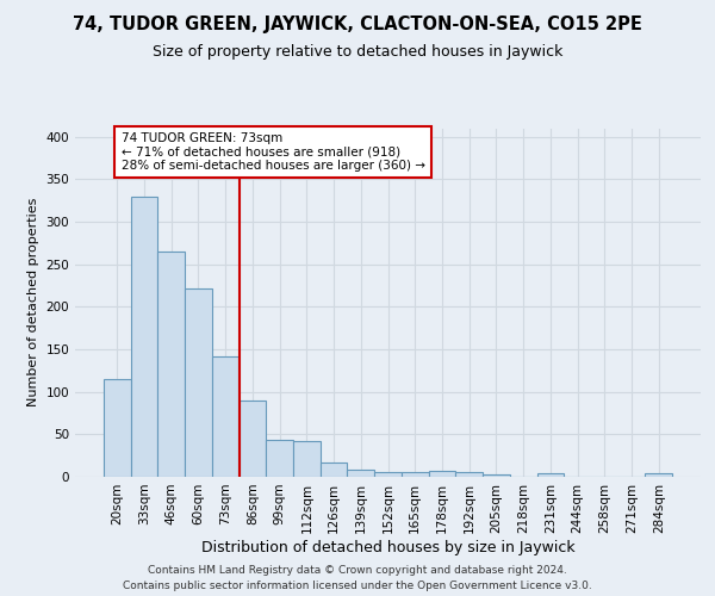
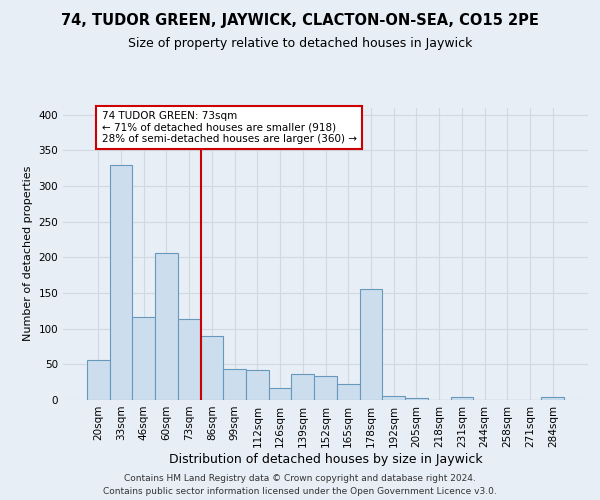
20sqm: 115 -> 56
46sqm: 265 -> 116
60sqm: 222 -> 206
73sqm: 141 -> 114
139sqm: 9 -> 36
152sqm: 6 -> 34
165sqm: 5 -> 22
178sqm: 7 -> 156
